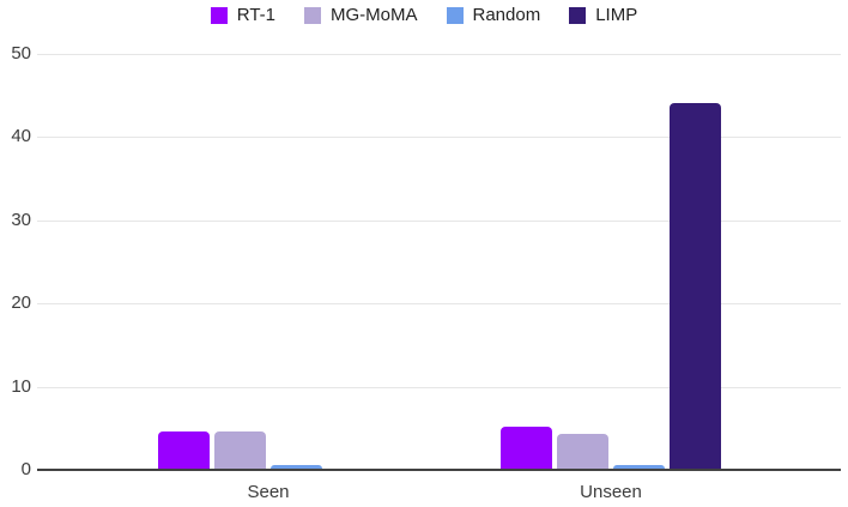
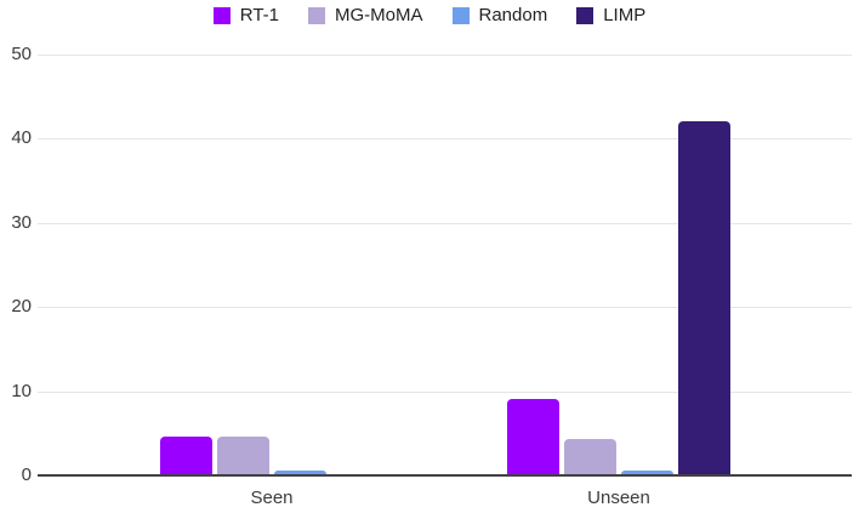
RT-1/Unseen: 5 -> 9
LIMP/Unseen: 44 -> 42
